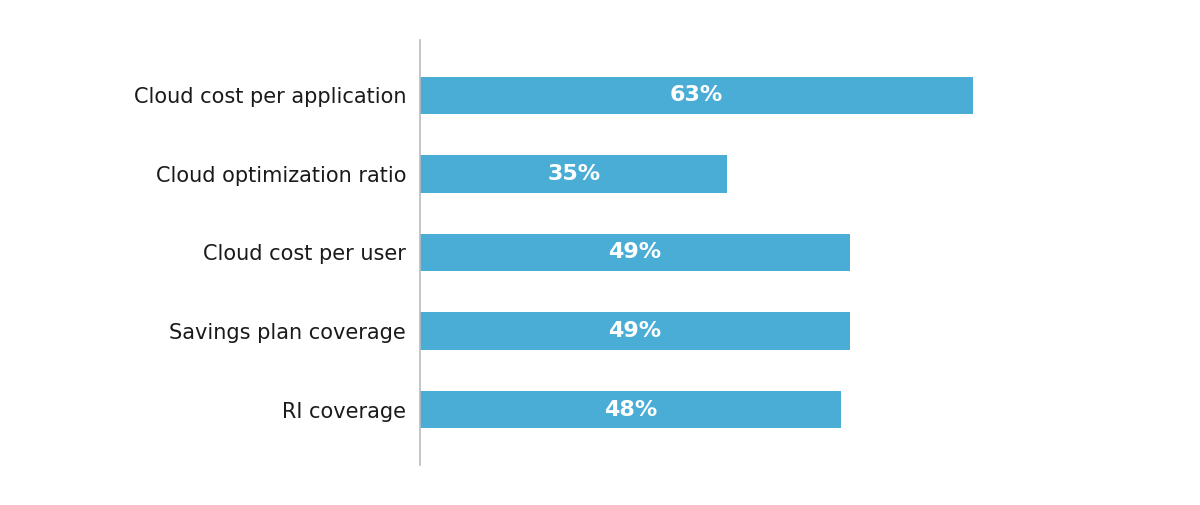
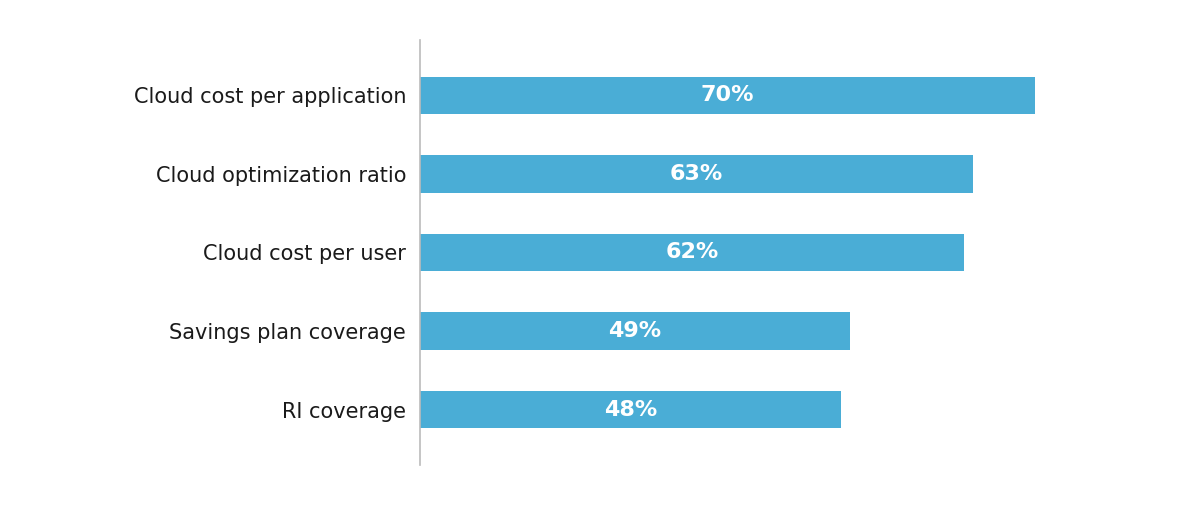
Cloud cost per application: 63% -> 70%
Cloud optimization ratio: 35% -> 63%
Cloud cost per user: 49% -> 62%
